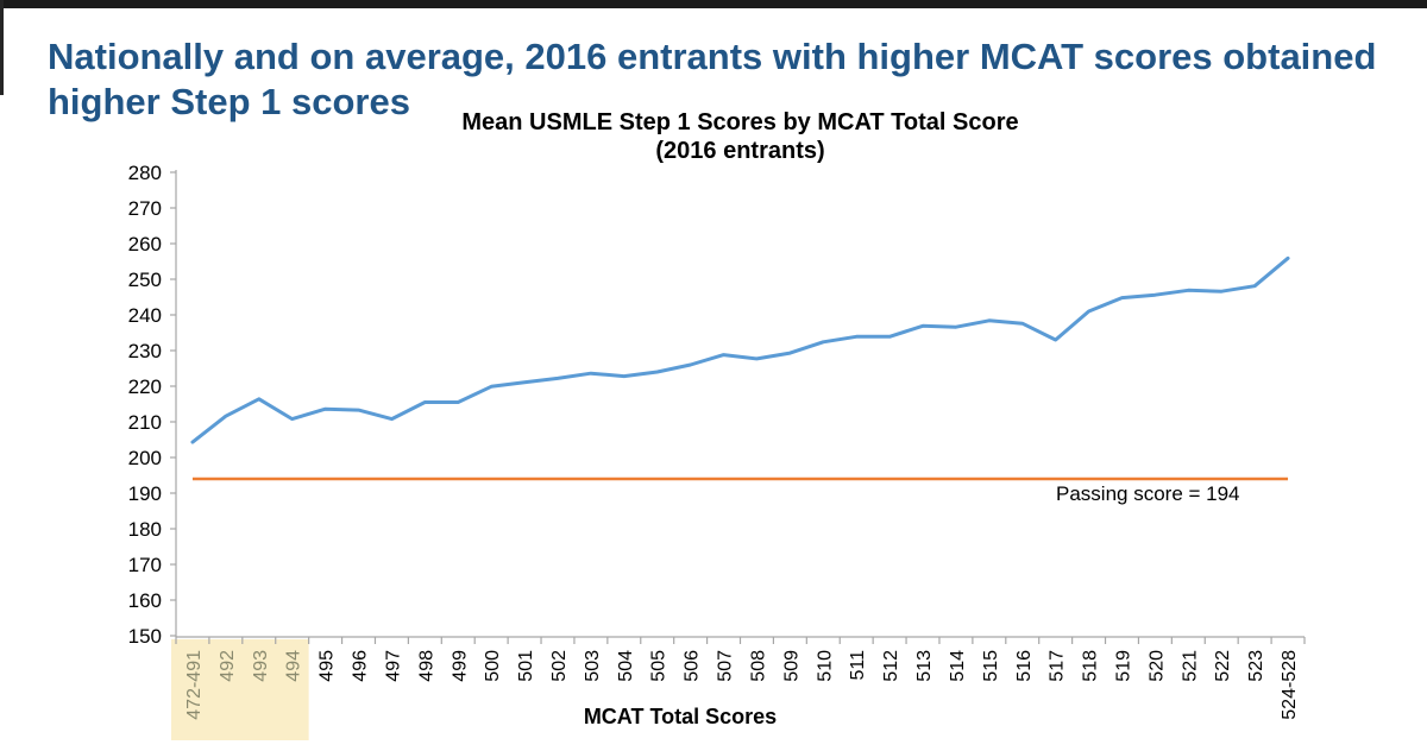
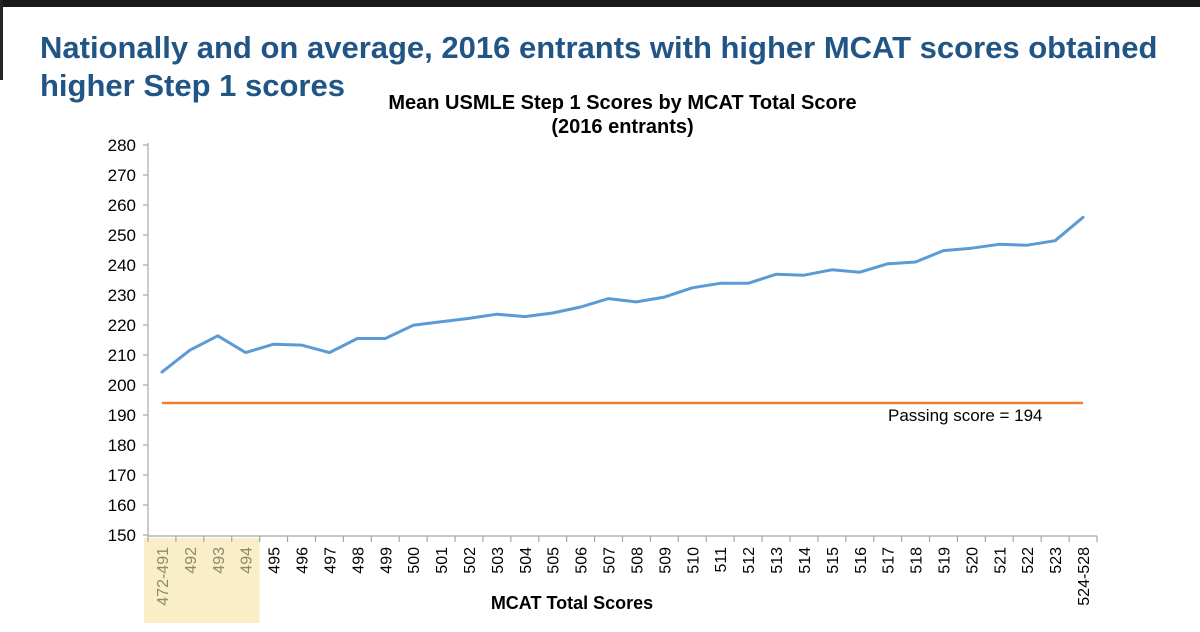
517: 233 -> 240
